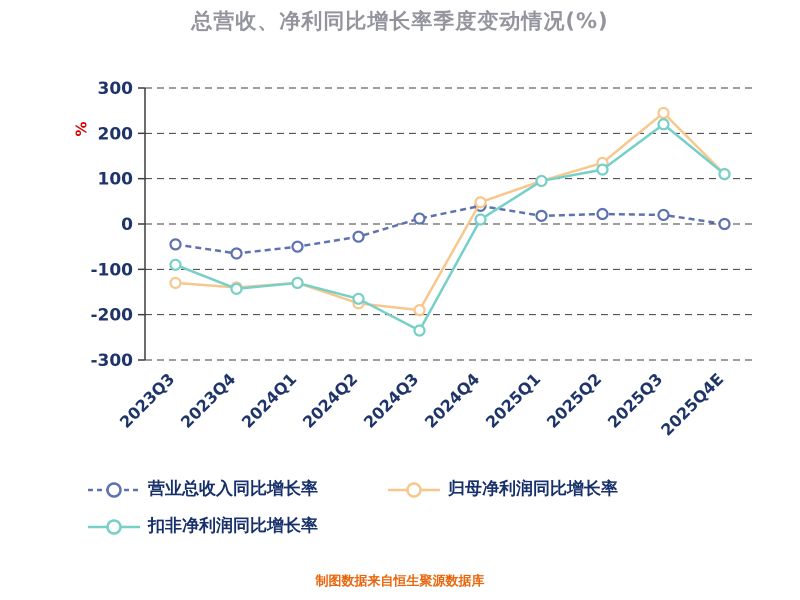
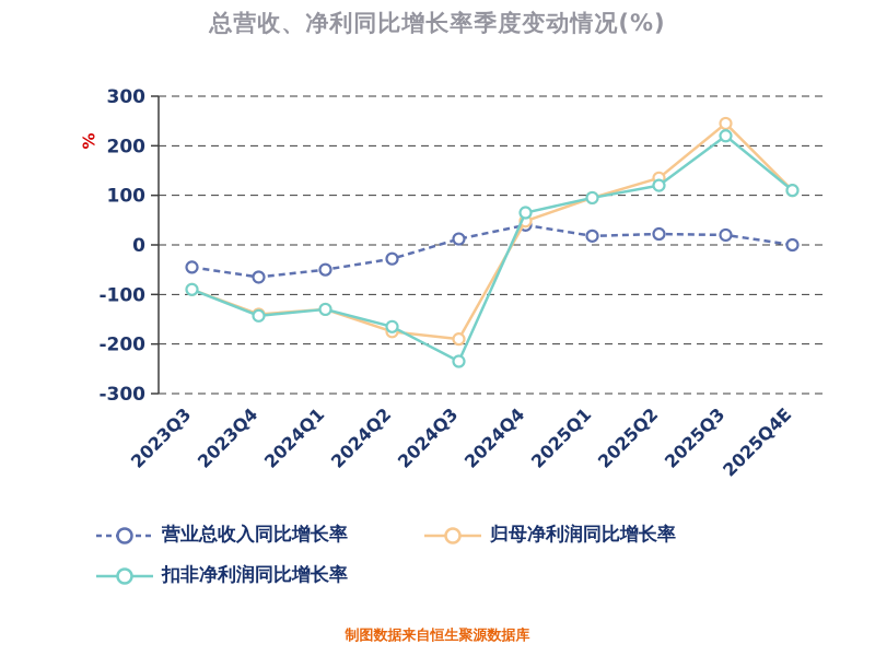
归母净利润同比增长率/2023Q3: -130 -> -90
扣非净利润同比增长率/2024Q4: 10 -> 60
